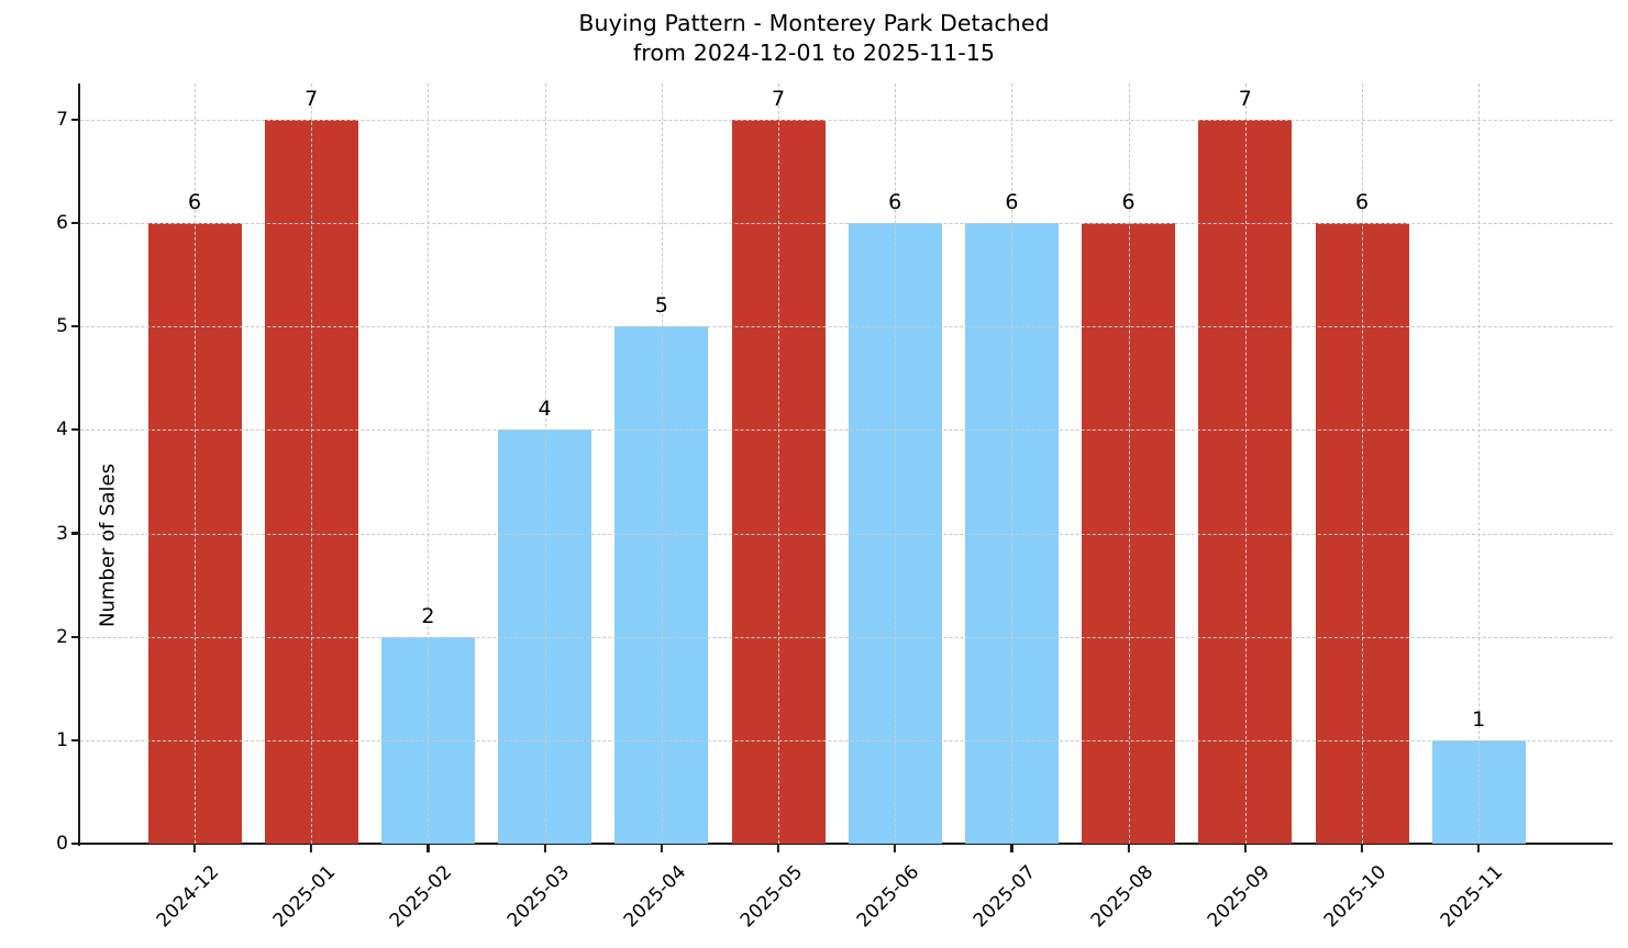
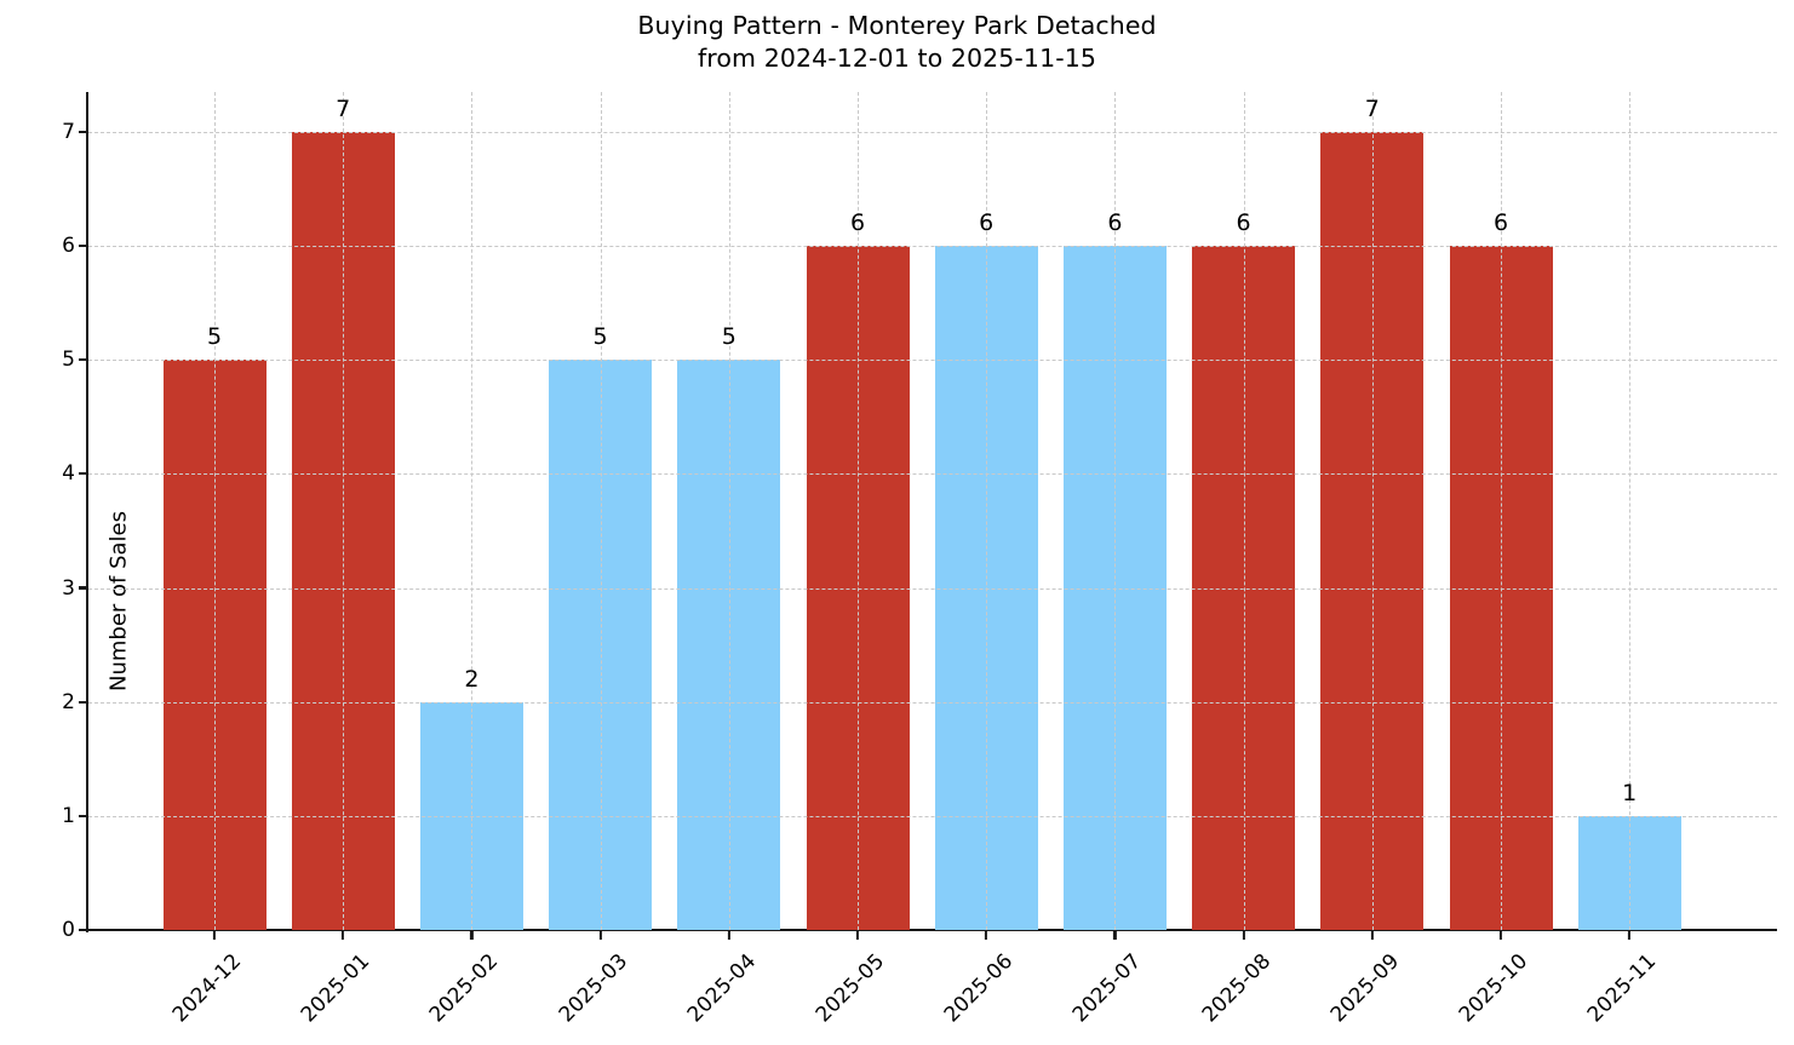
2024-12: 6 -> 5
2025-03: 4 -> 5
2025-05: 7 -> 6
